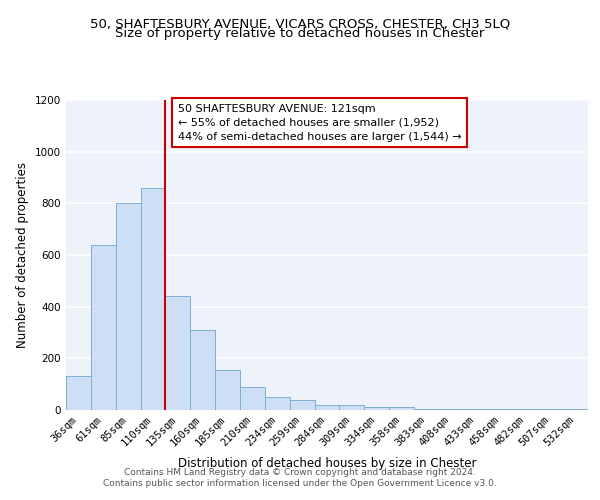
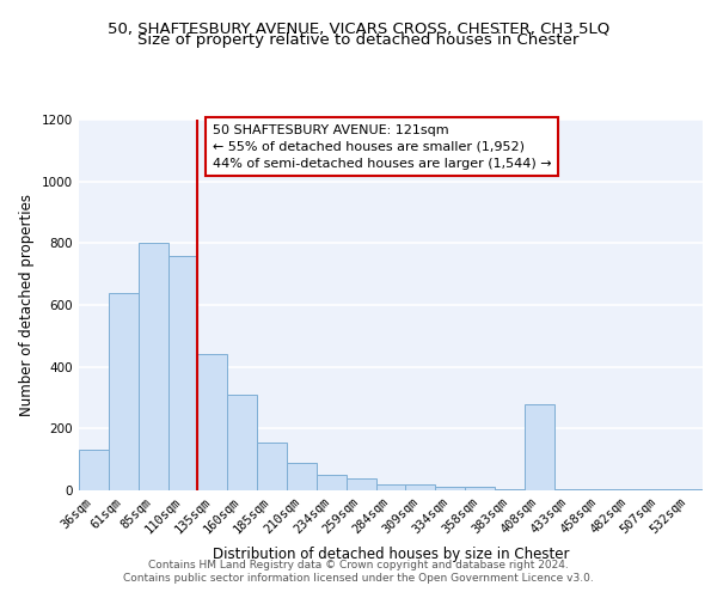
110sqm: 860 -> 760
408sqm: 5 -> 280
